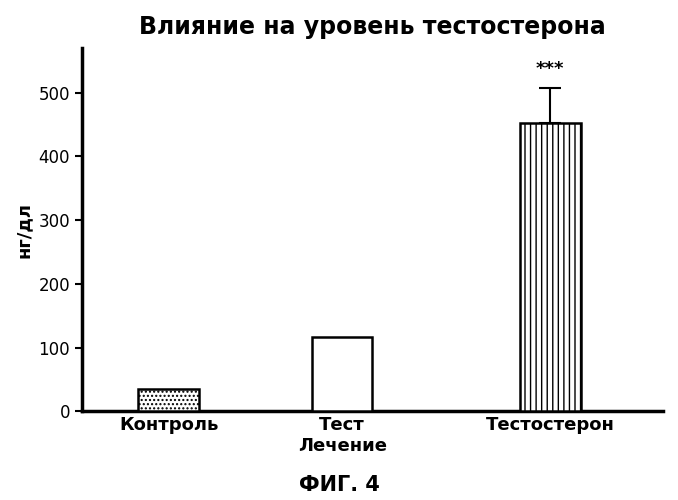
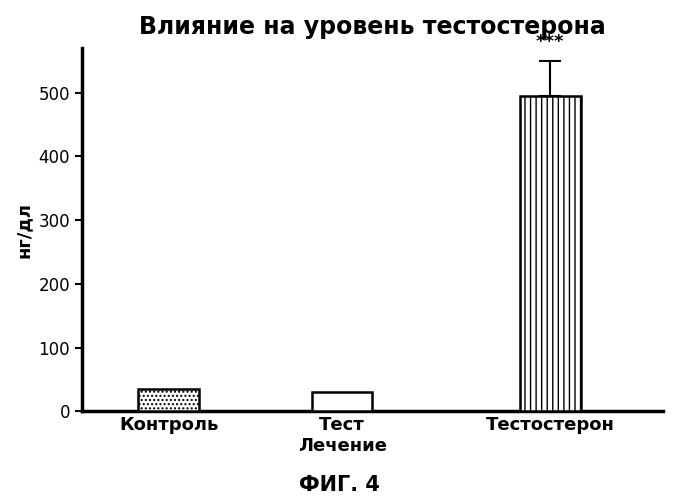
Тест Лечение: 116 -> 30
Тестостерон: 452 -> 495
